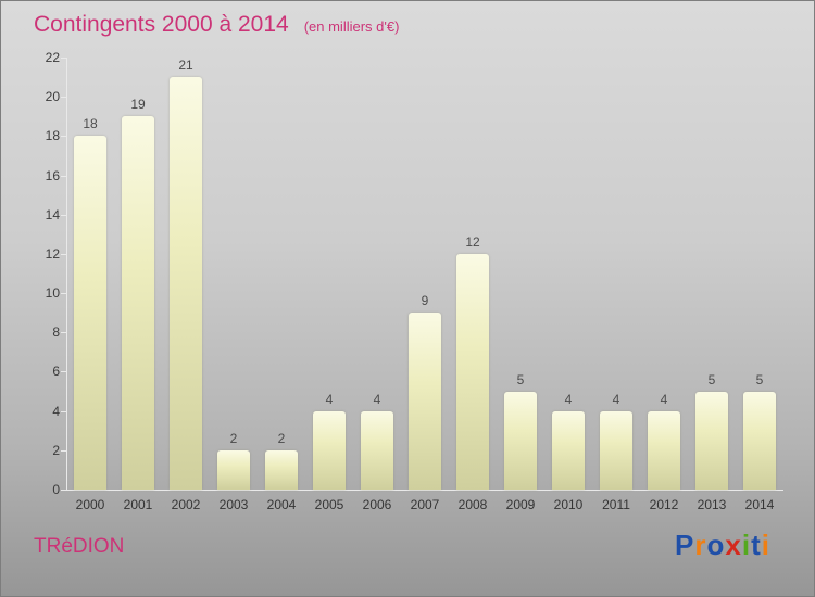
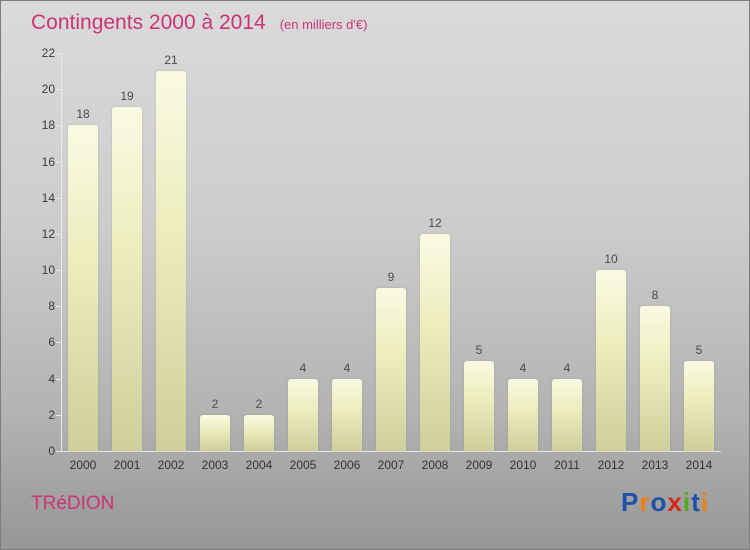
2012: 4 -> 10
2013: 5 -> 8
